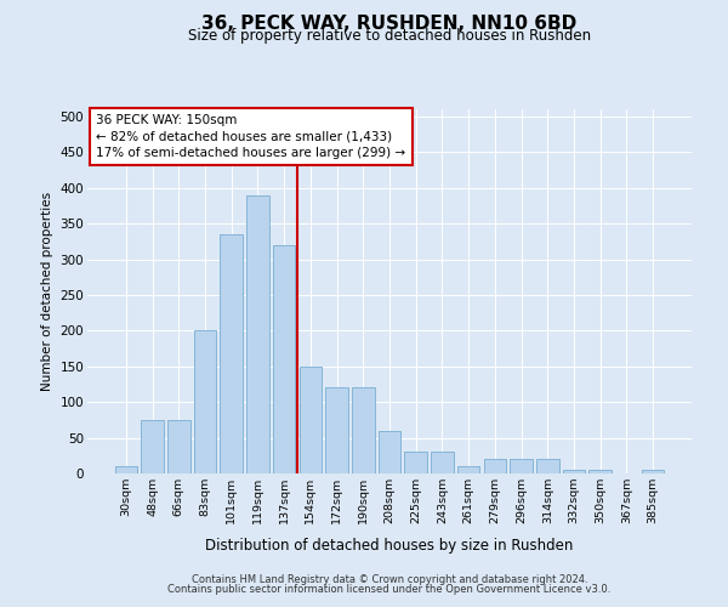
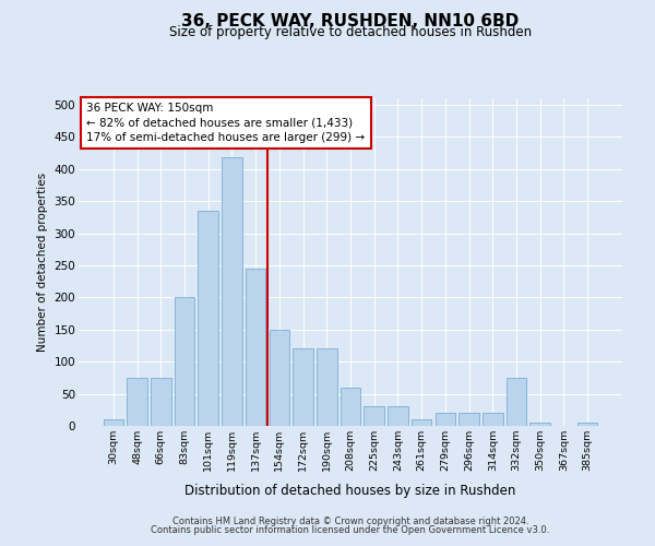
119sqm: 390 -> 418
137sqm: 320 -> 244
332sqm: 5 -> 74
